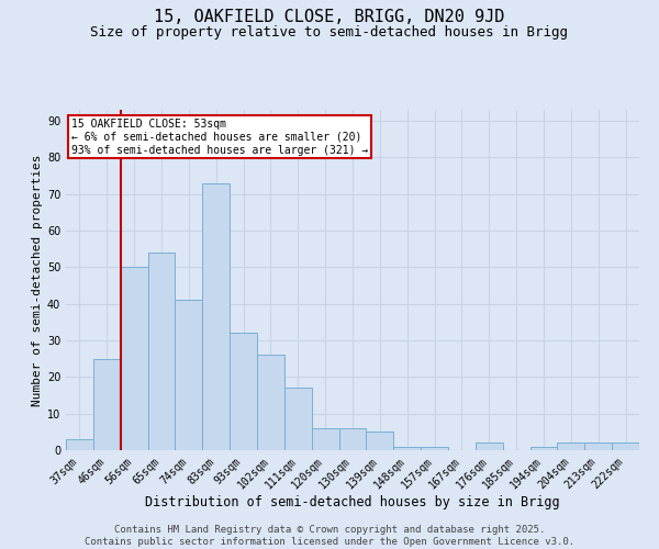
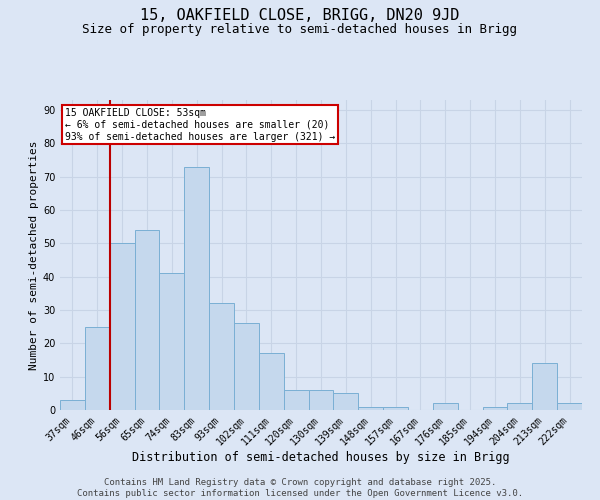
213sqm: 2 -> 14
